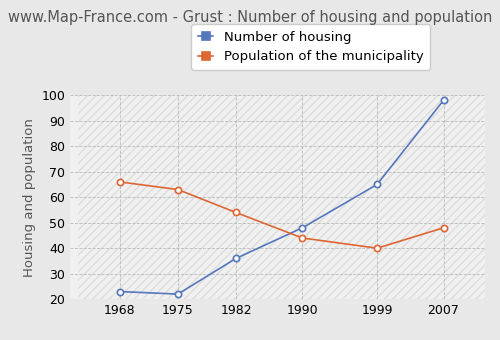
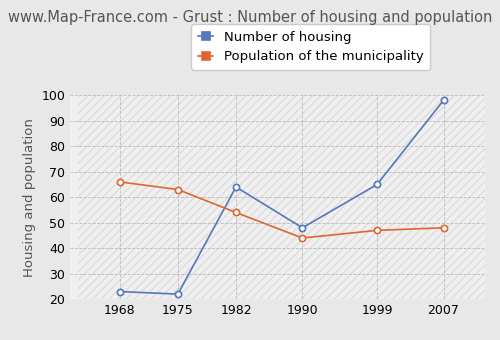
Number of housing/1982: 36 -> 64
Population of the municipality/1999: 40 -> 47
